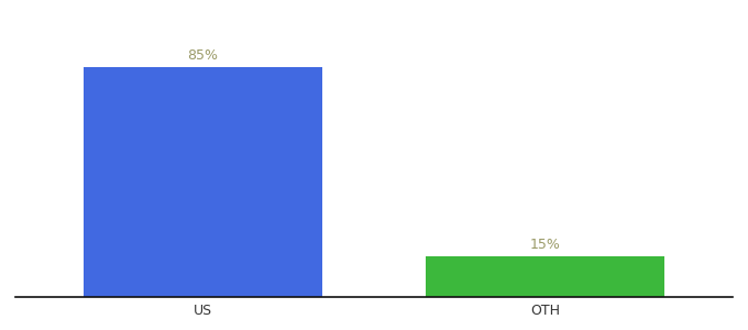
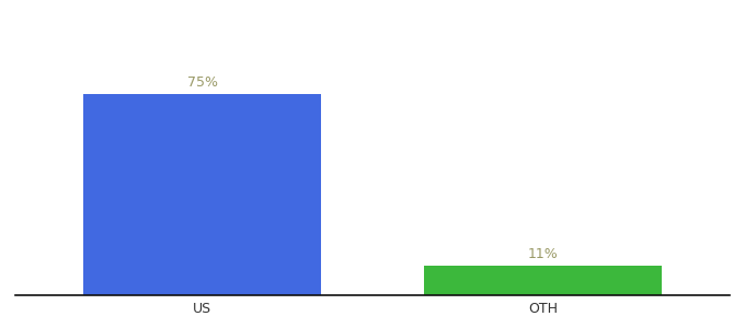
US: 85% -> 75%
OTH: 15% -> 11%
